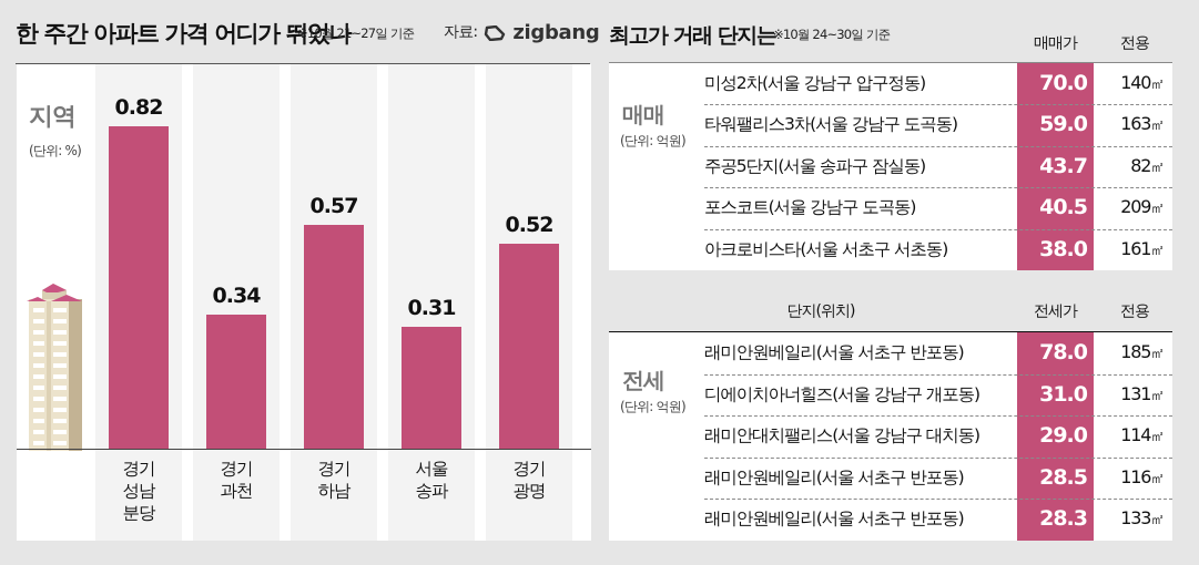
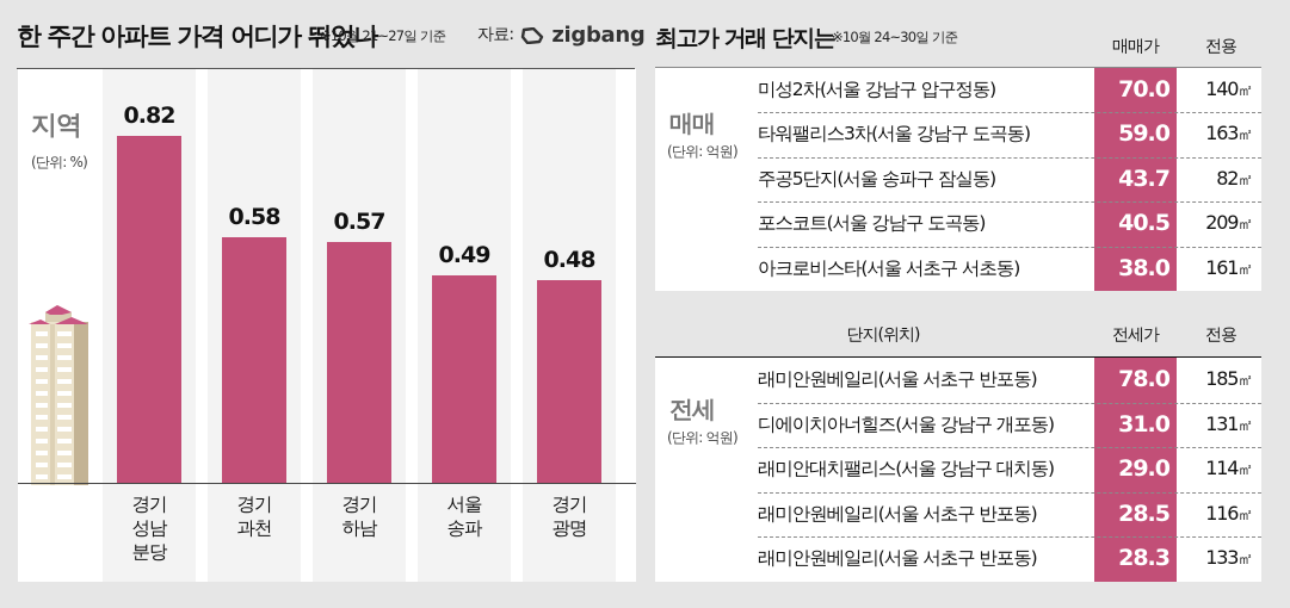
한 주간 아파트 가격 어디가 뛰었나/경기 과천: 0.34 -> 0.58
한 주간 아파트 가격 어디가 뛰었나/서울 송파: 0.31 -> 0.49
한 주간 아파트 가격 어디가 뛰었나/경기 광명: 0.52 -> 0.48
